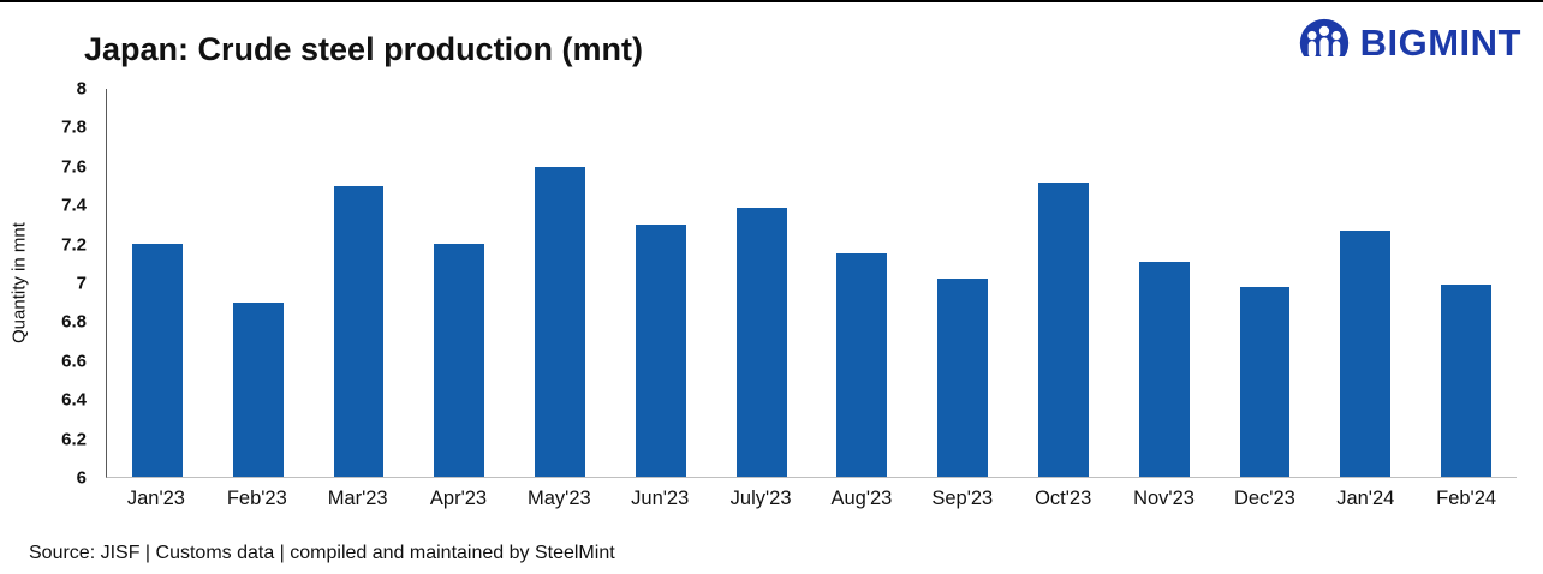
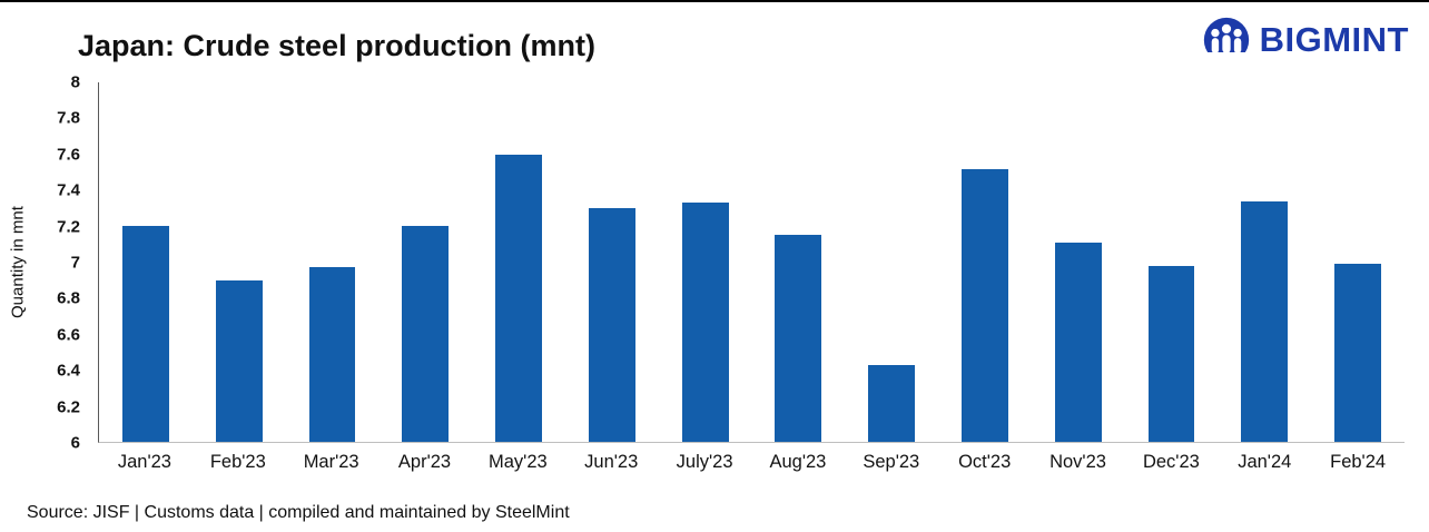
Mar'23: 7.50 -> 6.97
July'23: 7.39 -> 7.33
Sep'23: 7.02 -> 6.43
Jan'24: 7.27 -> 7.34
